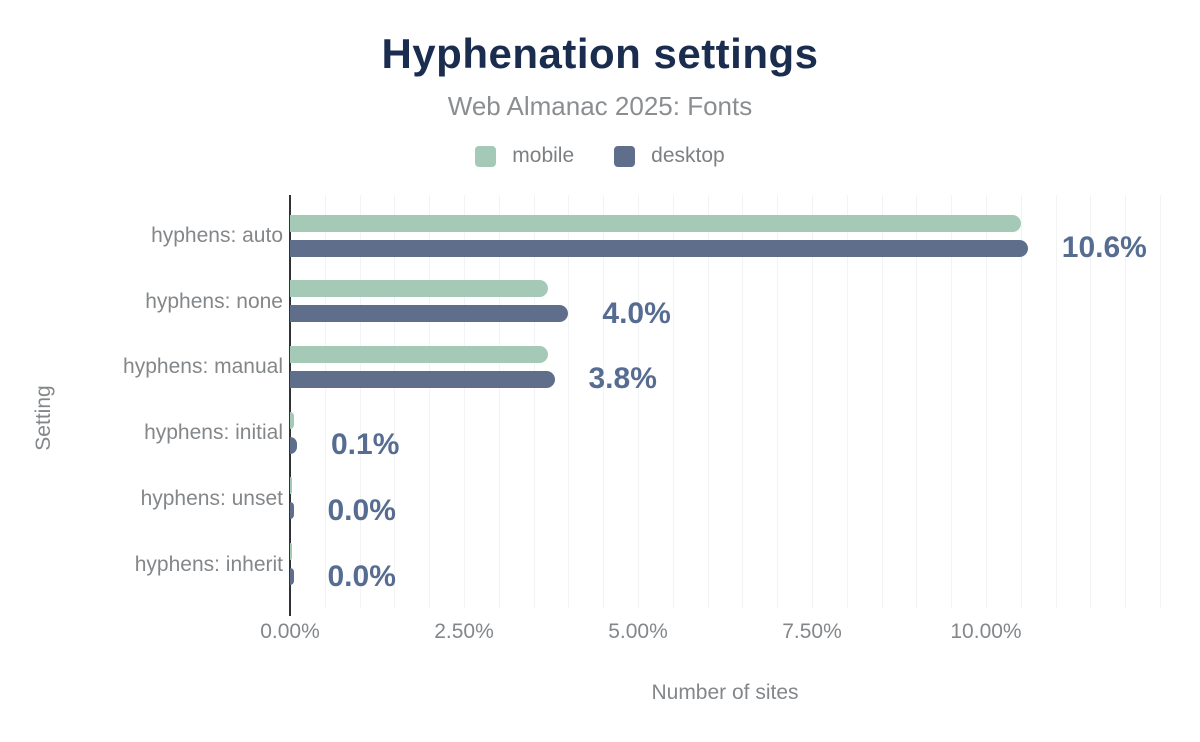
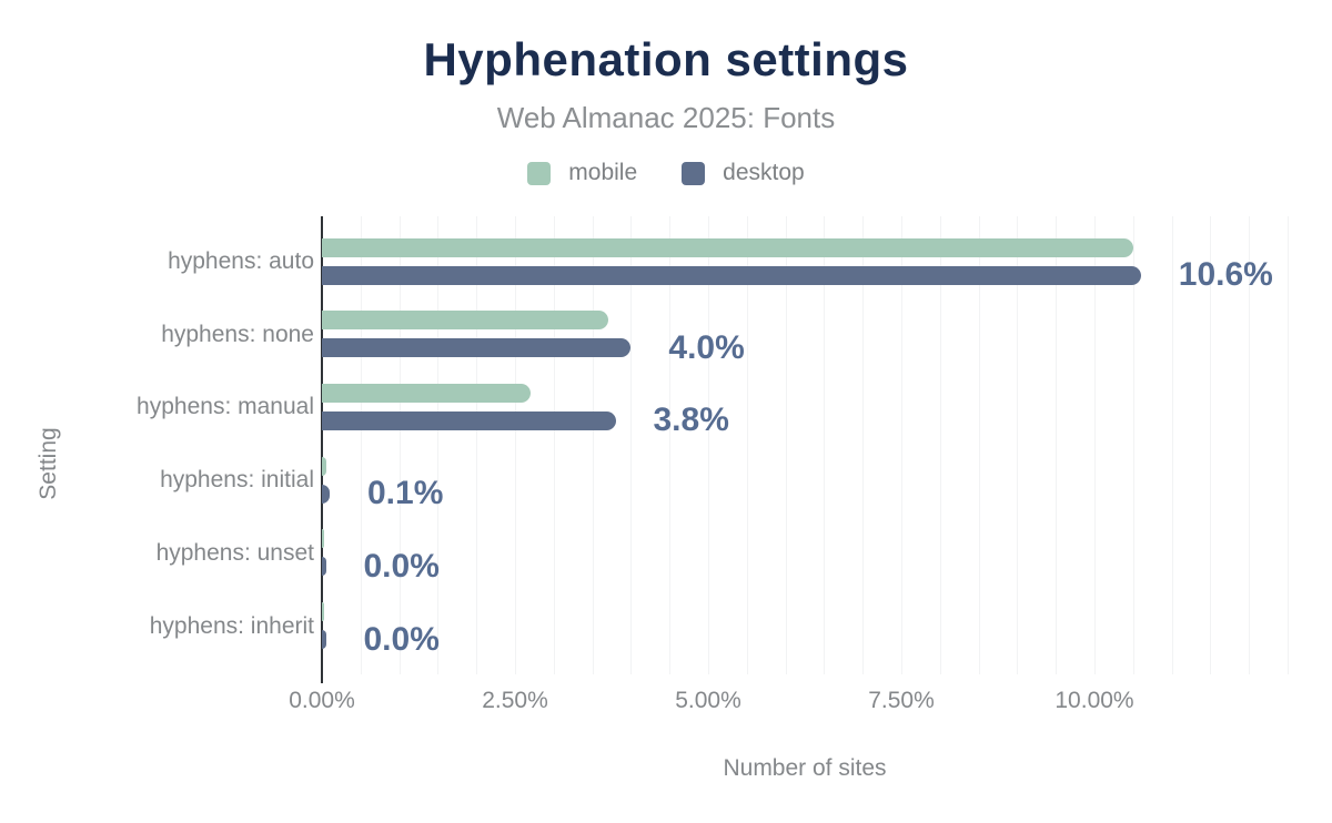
mobile/hyphens: manual: 3.7% -> 2.7%
